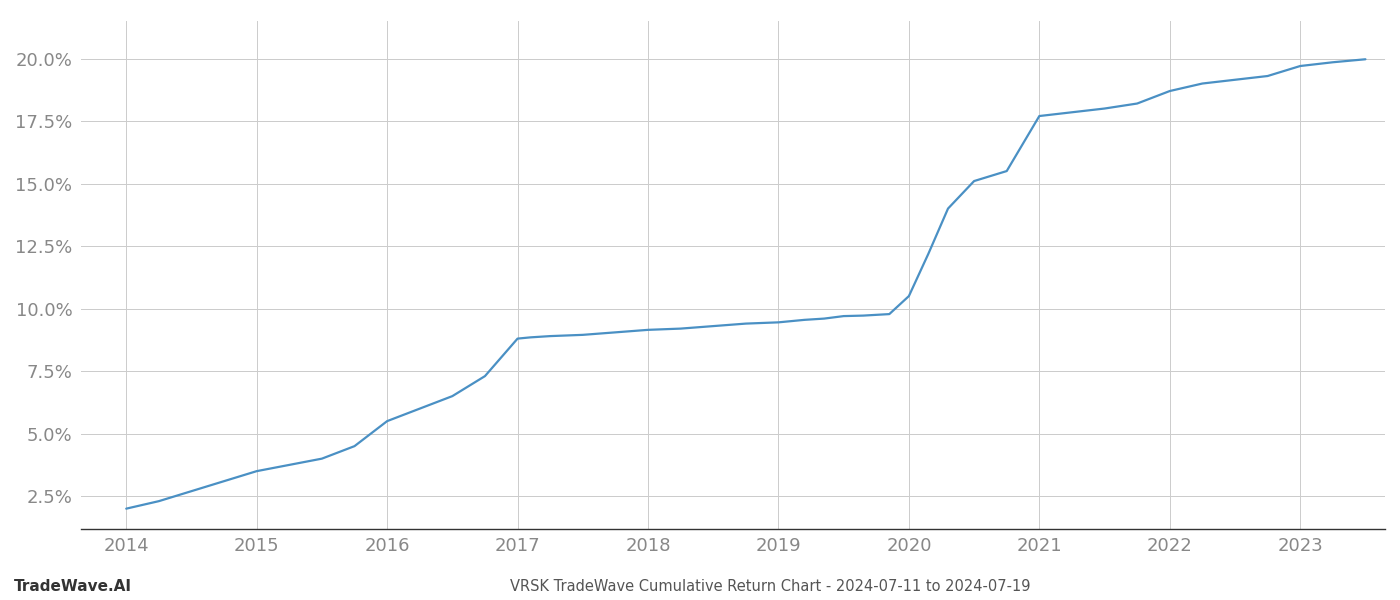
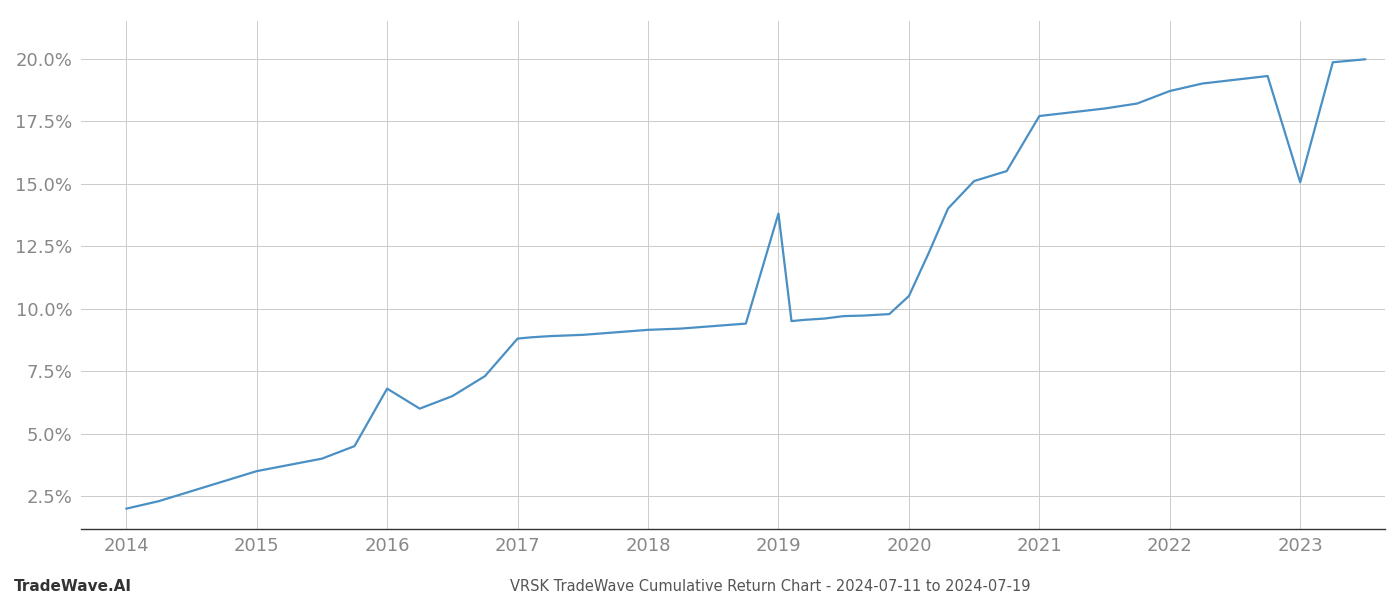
2016: 5.50% -> 6.80%
2019: 9.45% -> 13.80%
2023: 19.70% -> 15.05%
